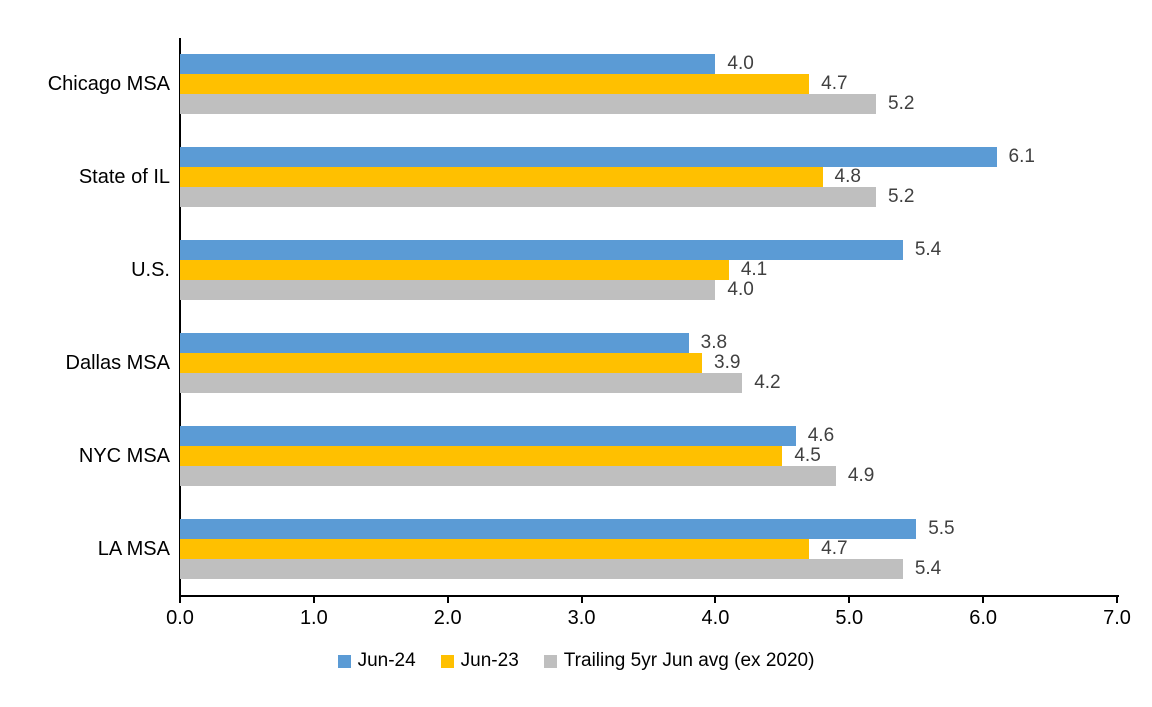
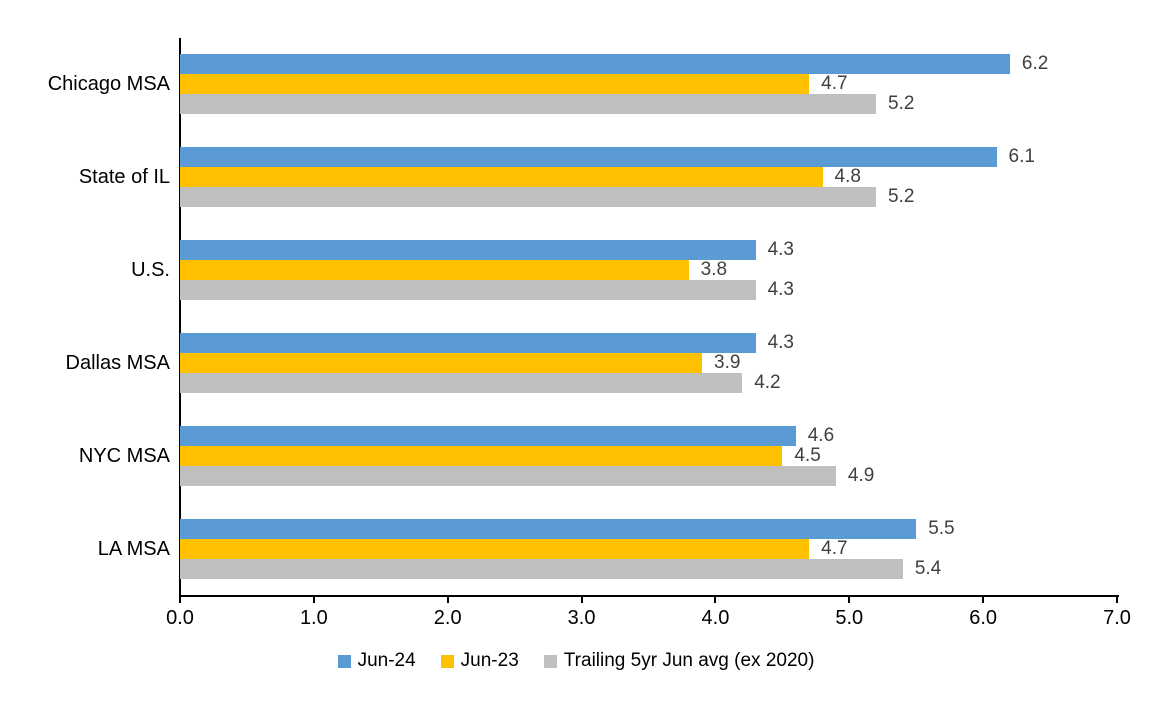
Jun-24/Chicago MSA: 4.0 -> 6.2
Jun-24/U.S.: 5.4 -> 4.3
Jun-23/U.S.: 4.1 -> 3.8
Trailing 5yr Jun avg (ex 2020)/U.S.: 4.0 -> 4.3
Jun-24/Dallas MSA: 3.8 -> 4.3
